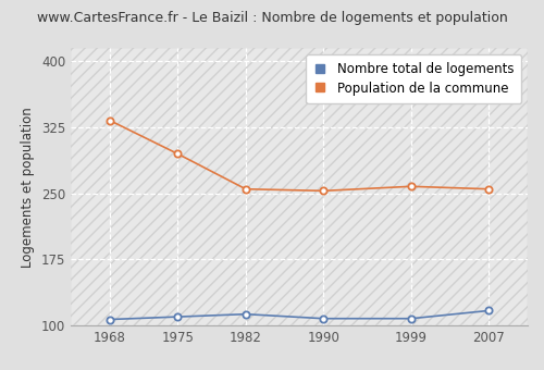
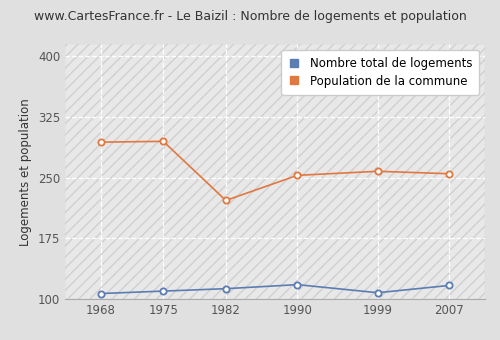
Population de la commune/1968: 333 -> 294
Population de la commune/1982: 255 -> 222
Nombre total de logements/1990: 108 -> 118
